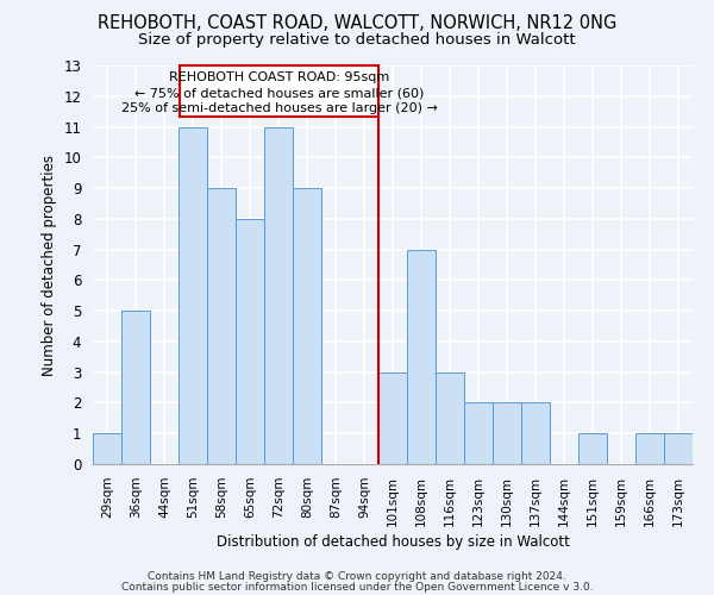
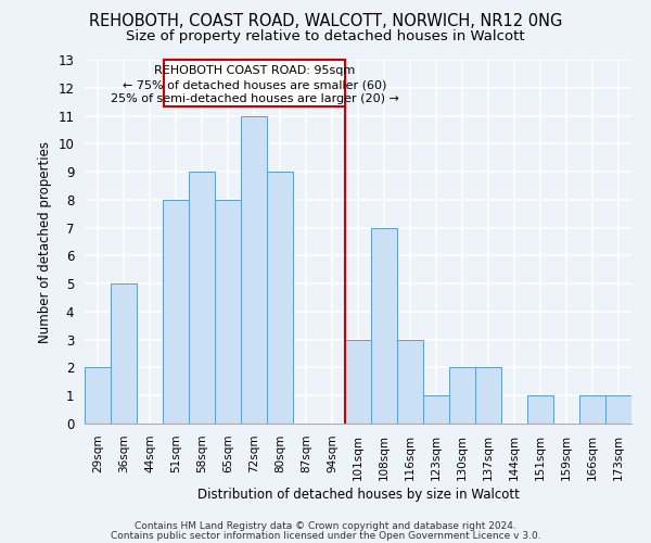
29sqm: 1 -> 2
51sqm: 11 -> 8
123sqm: 2 -> 1
